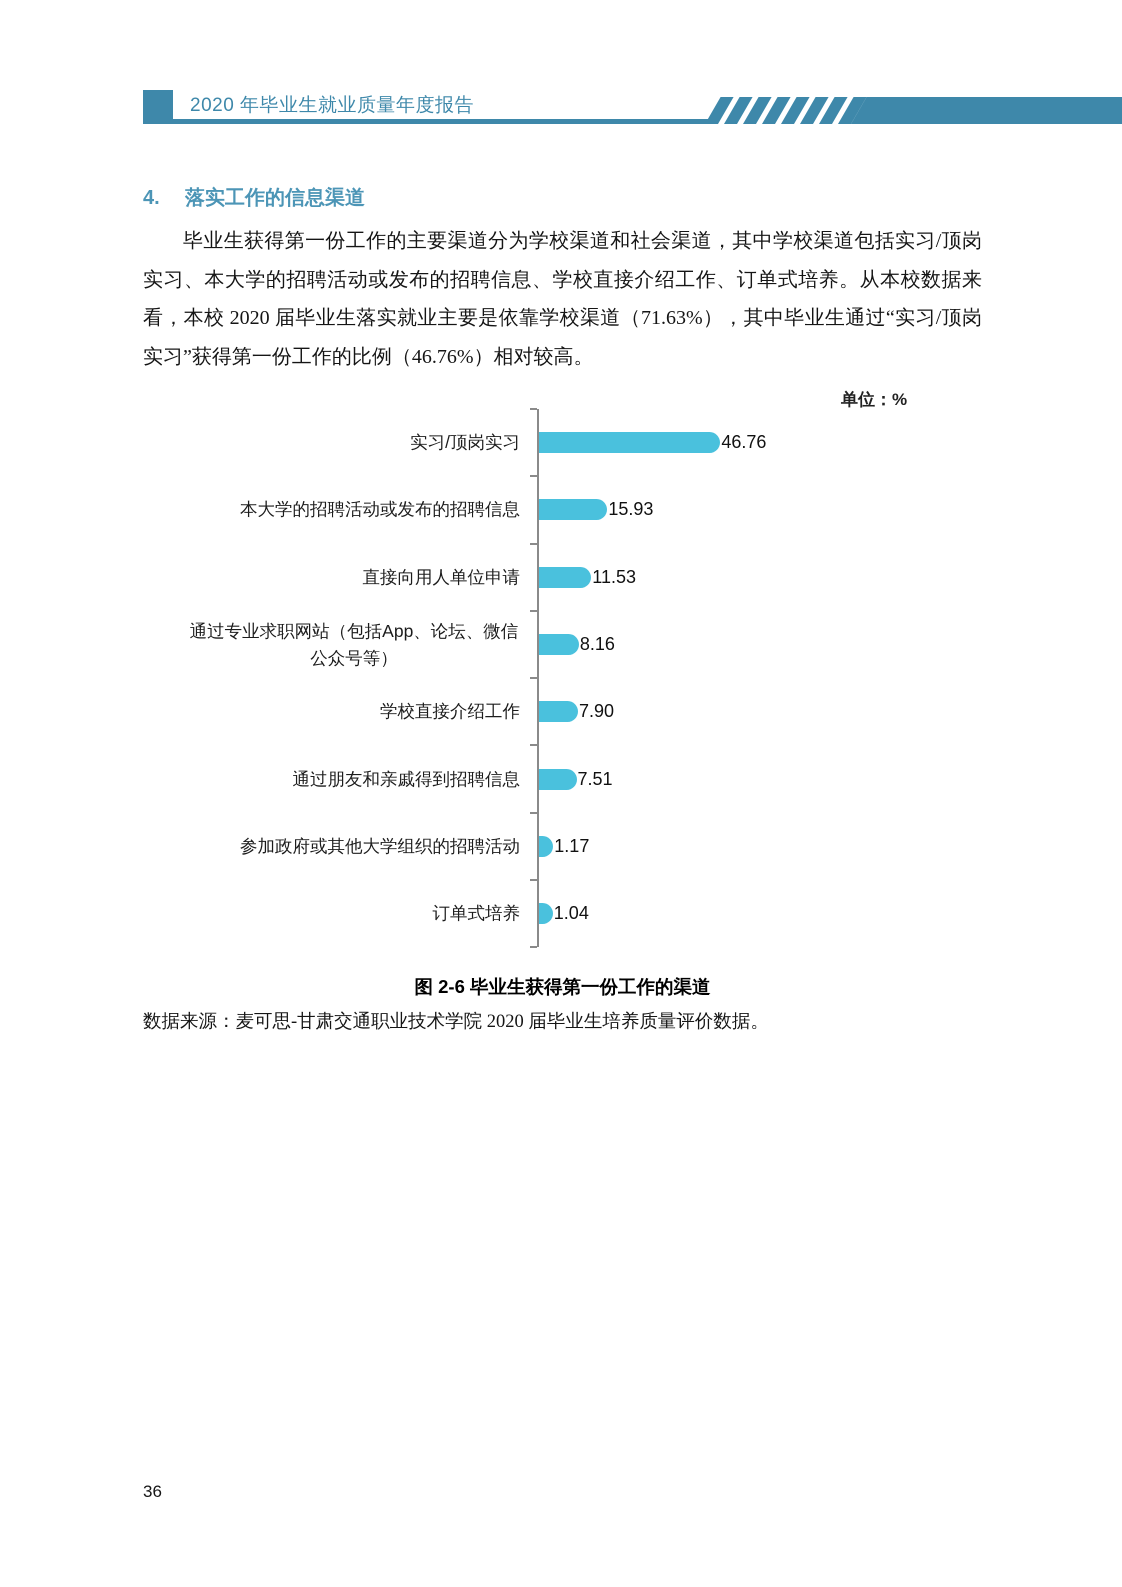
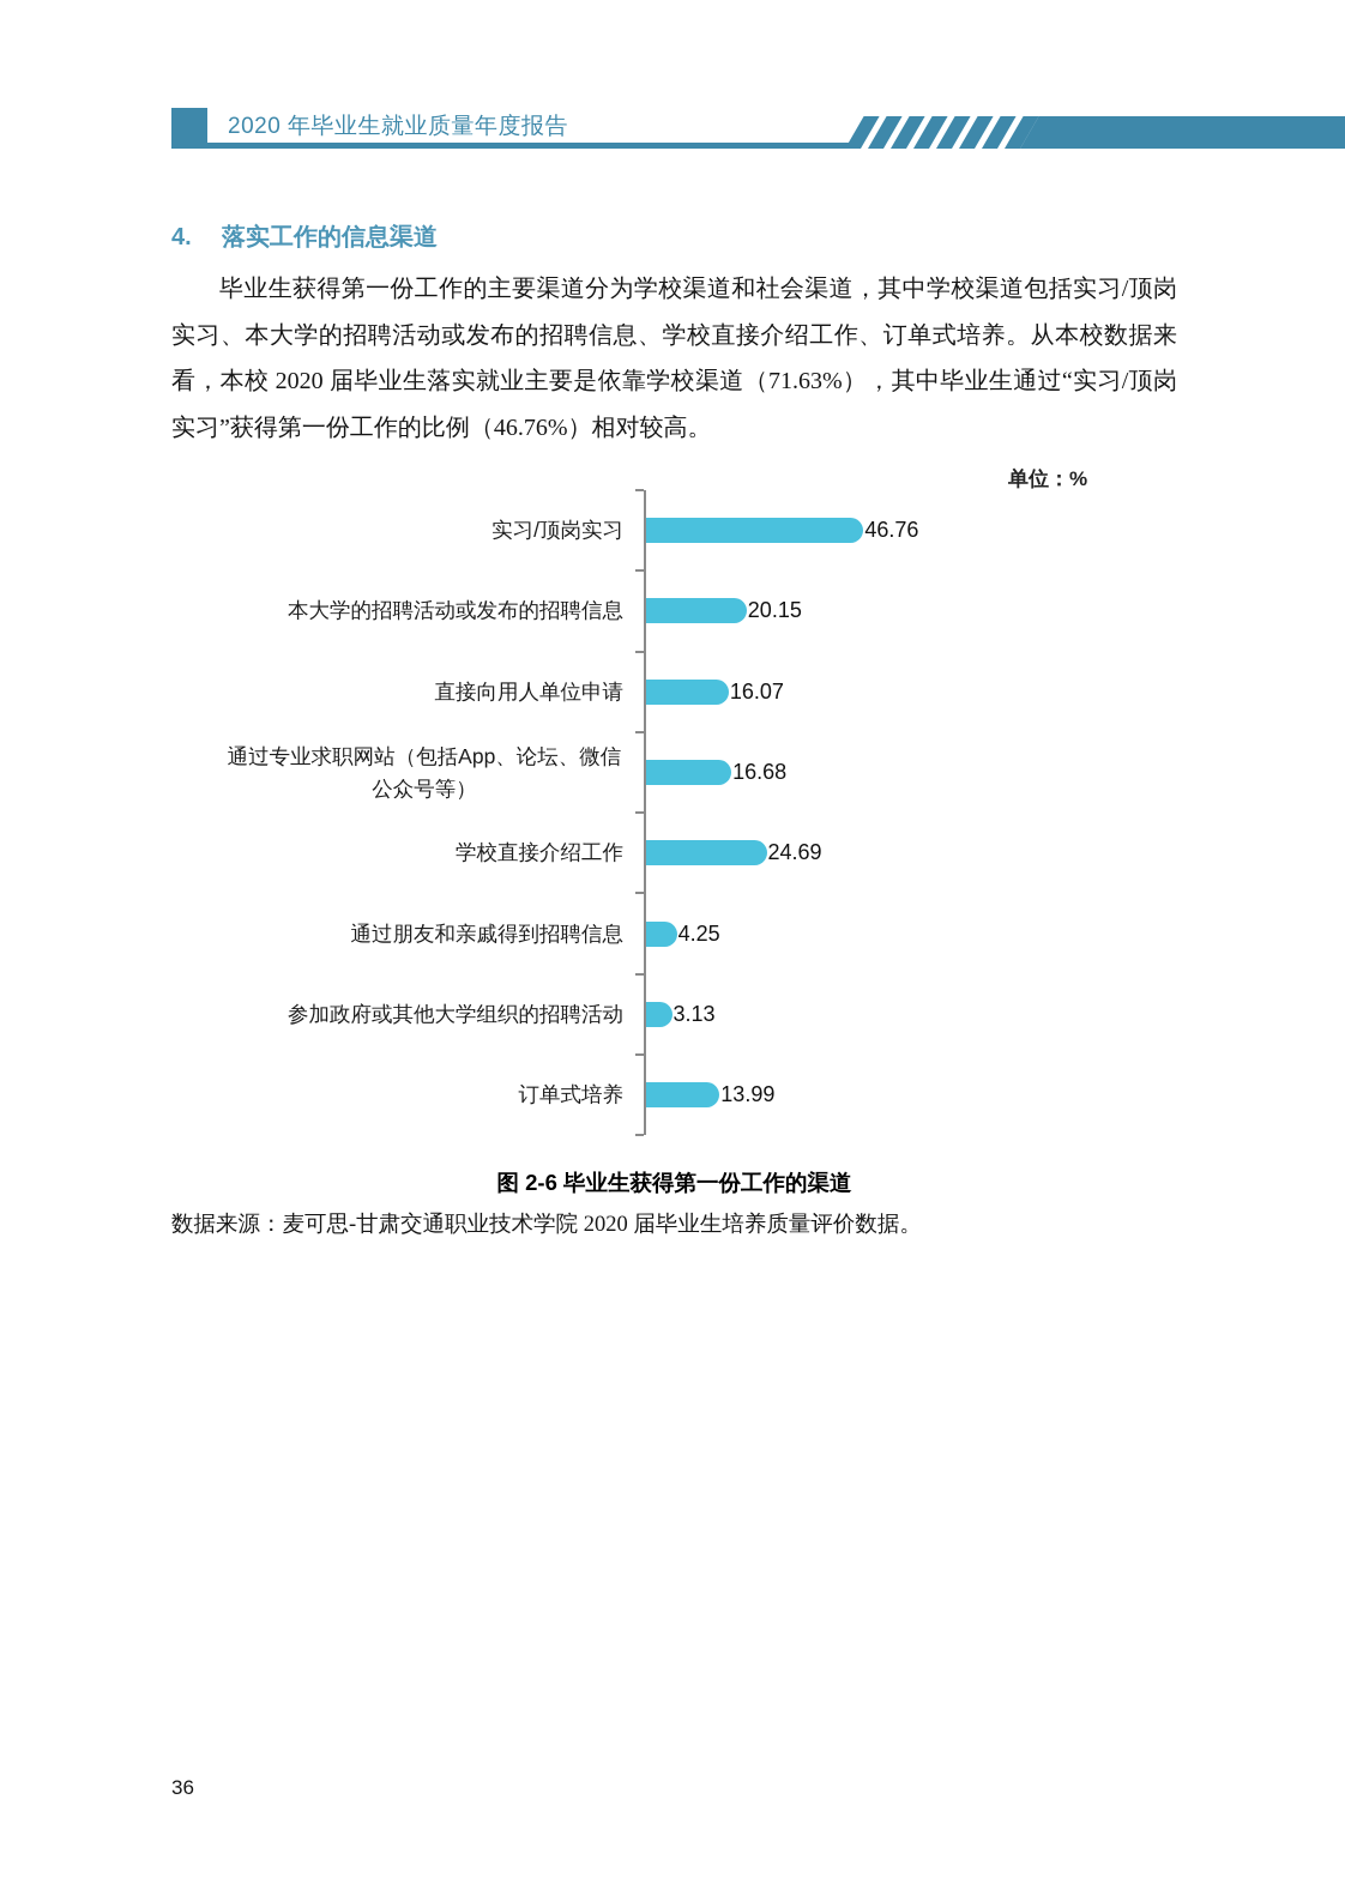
本大学的招聘活动或发布的招聘信息: 15.93 -> 20.15
直接向用人单位申请: 11.53 -> 16.07
通过专业求职网站（包括App、论坛、微信公众号等）: 8.16 -> 16.68
学校直接介绍工作: 7.90 -> 24.69
通过朋友和亲戚得到招聘信息: 7.51 -> 4.25
参加政府或其他大学组织的招聘活动: 1.17 -> 3.13
订单式培养: 1.04 -> 13.99
